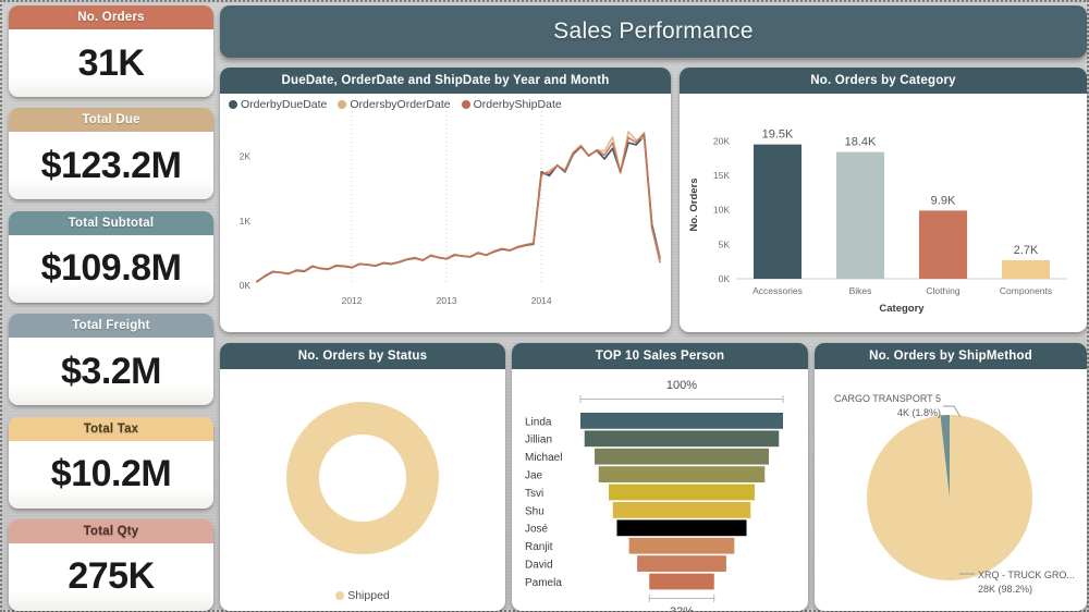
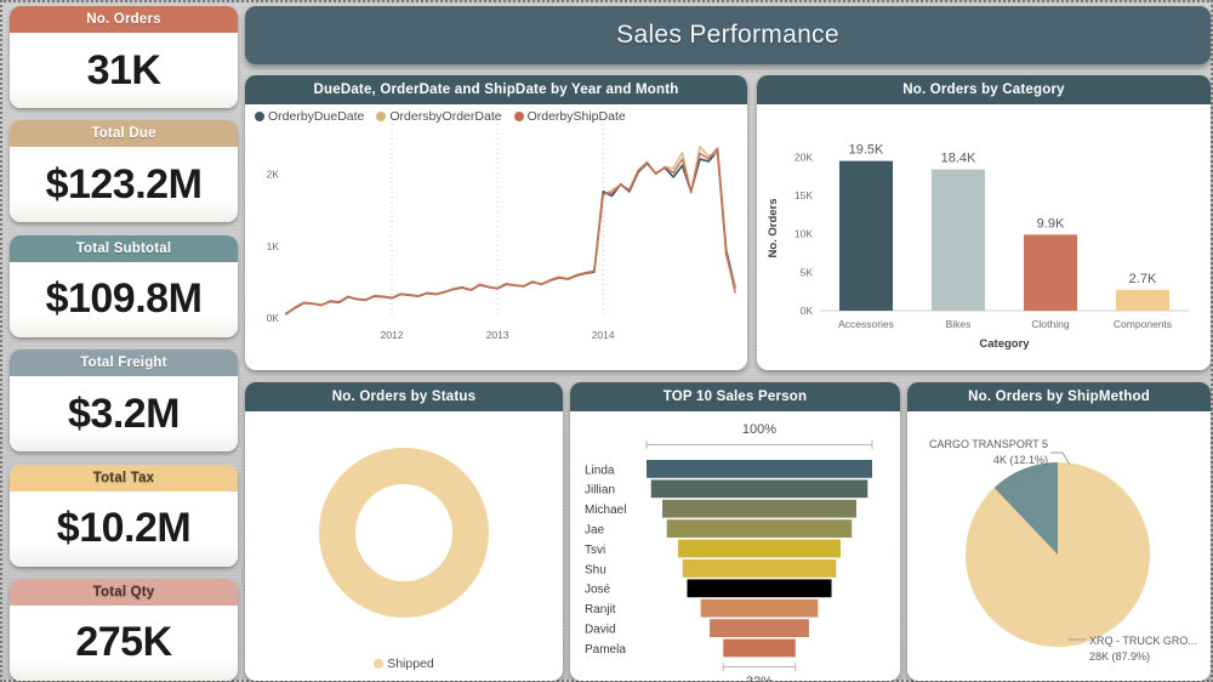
No. Orders by ShipMethod/CARGO TRANSPORT 5: 1.8% -> 12.1%
No. Orders by ShipMethod/XRQ - TRUCK GRO...: 98.2% -> 87.9%
